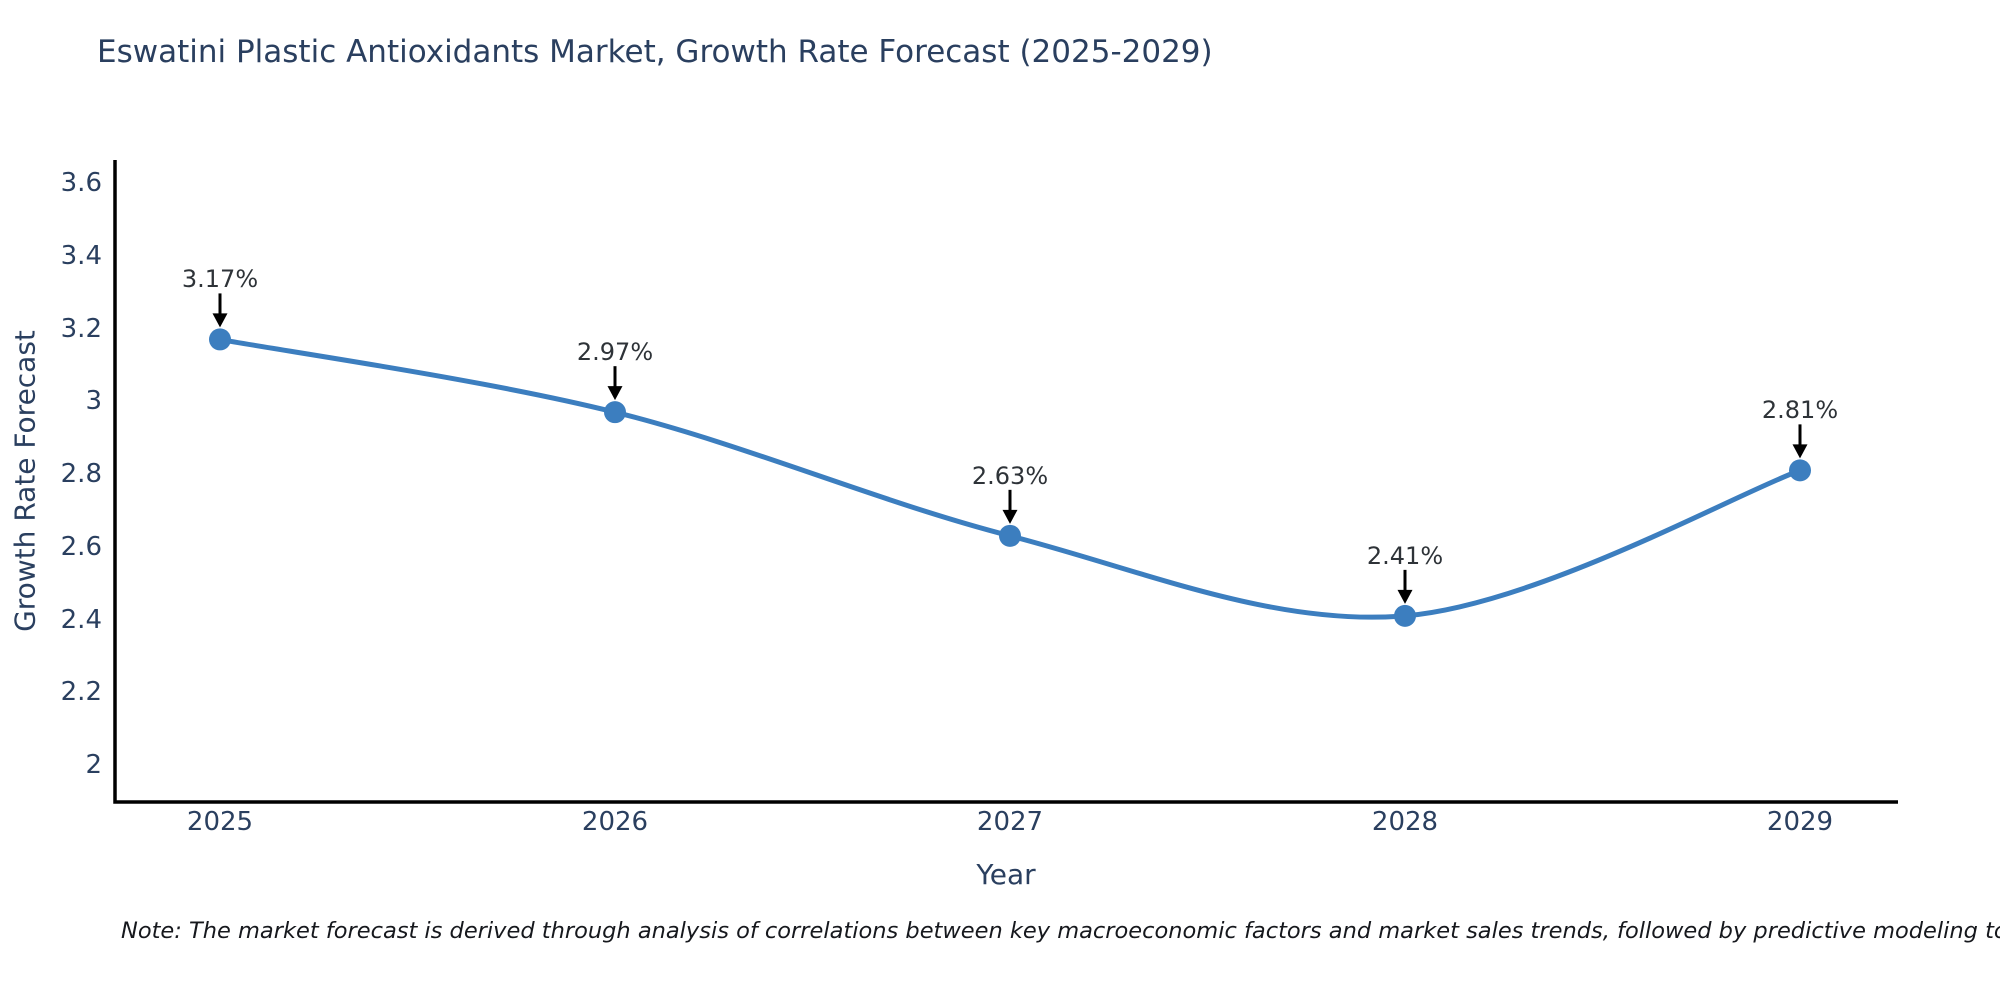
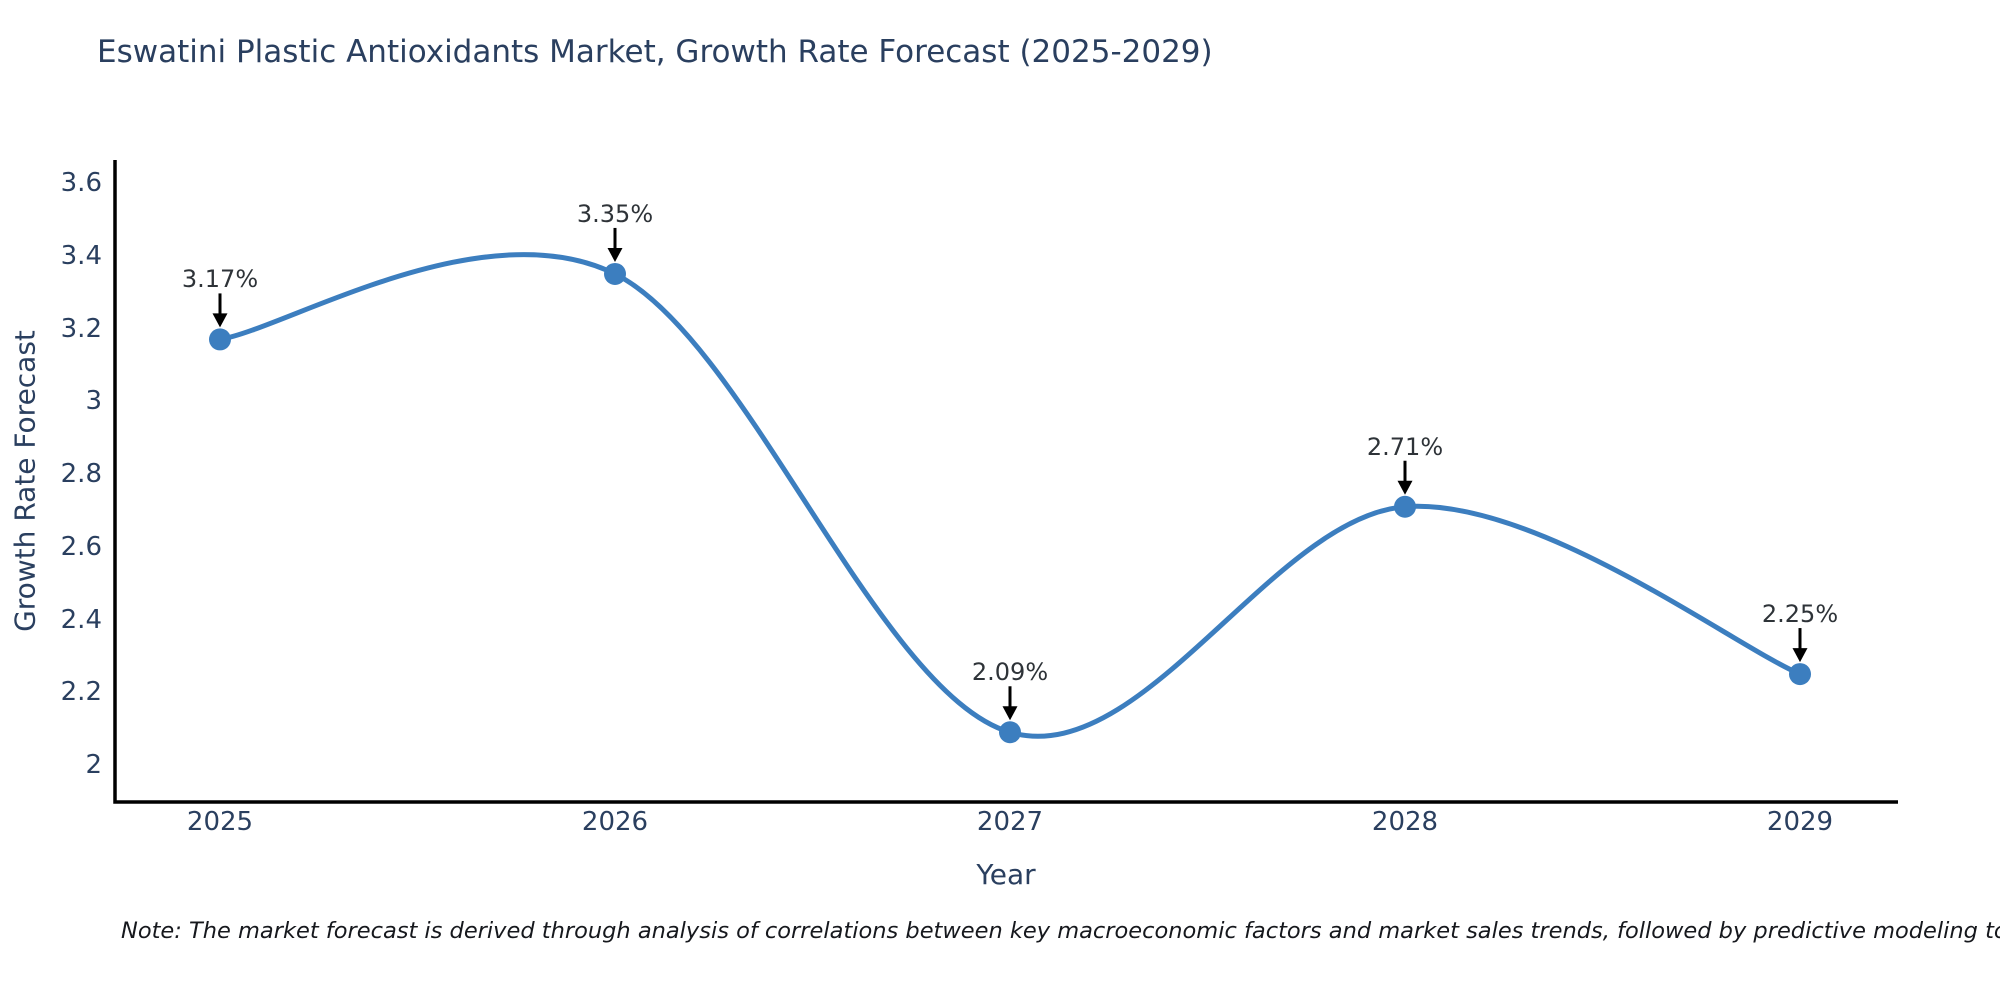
2026: 2.97% -> 3.35%
2027: 2.63% -> 2.09%
2028: 2.41% -> 2.71%
2029: 2.81% -> 2.25%
